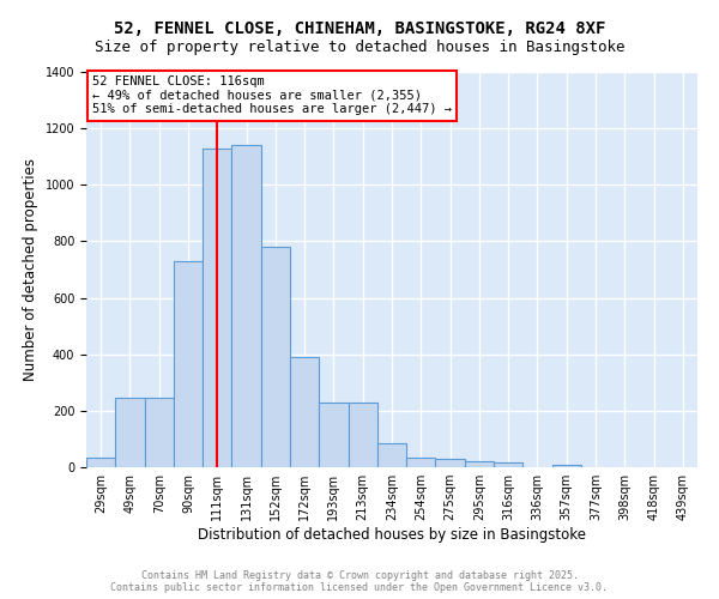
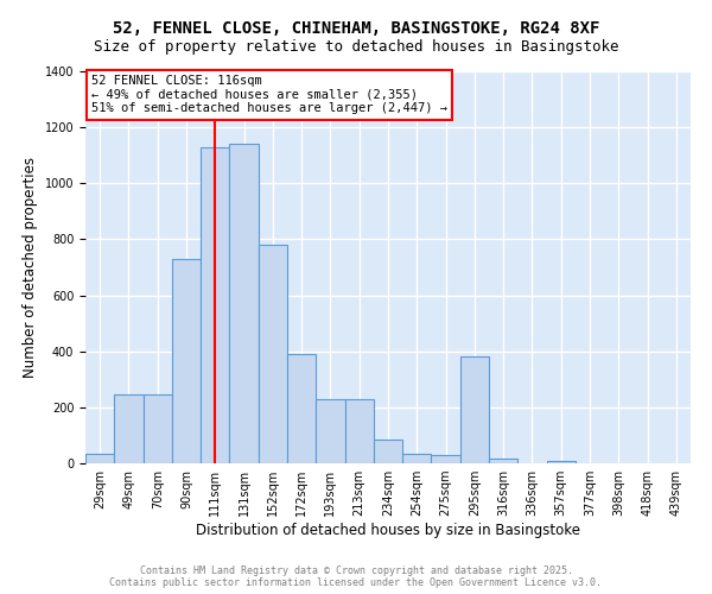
295sqm: 20 -> 380
